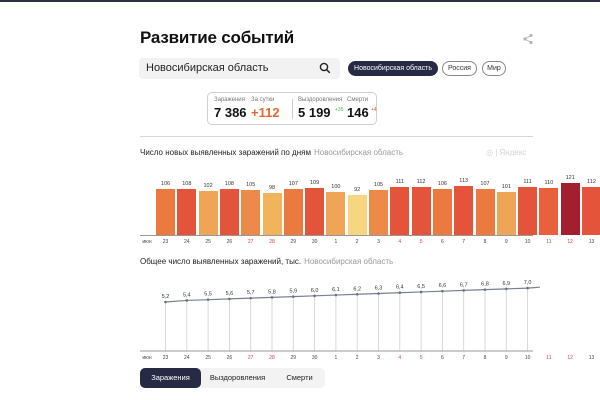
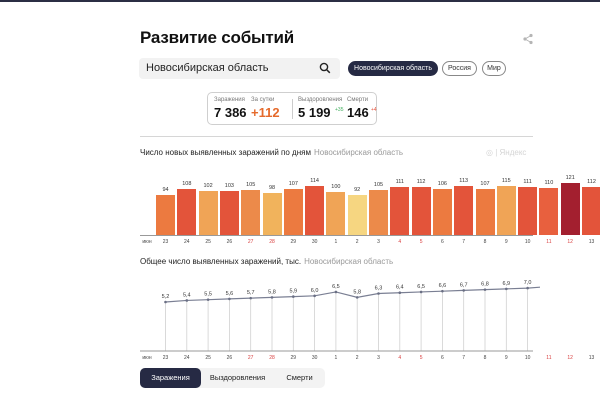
Число новых выявленных заражений по дням/23: 106 -> 94
Число новых выявленных заражений по дням/26: 108 -> 103
Число новых выявленных заражений по дням/30: 109 -> 114
Число новых выявленных заражений по дням/9: 101 -> 115
Общее число выявленных заражений, тыс./1: 6,1 -> 6,5
Общее число выявленных заражений, тыс./2: 6,2 -> 5,8
